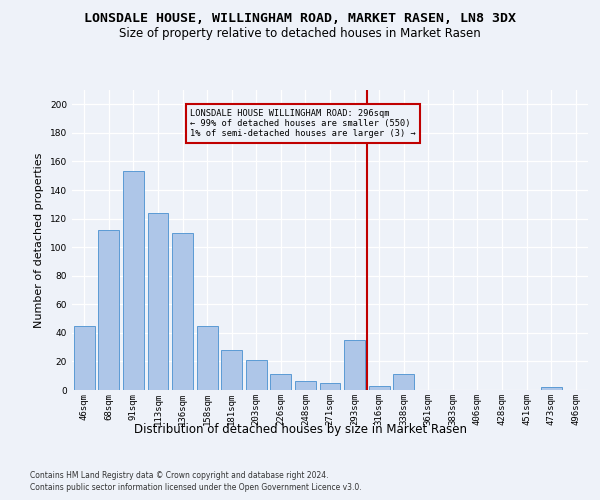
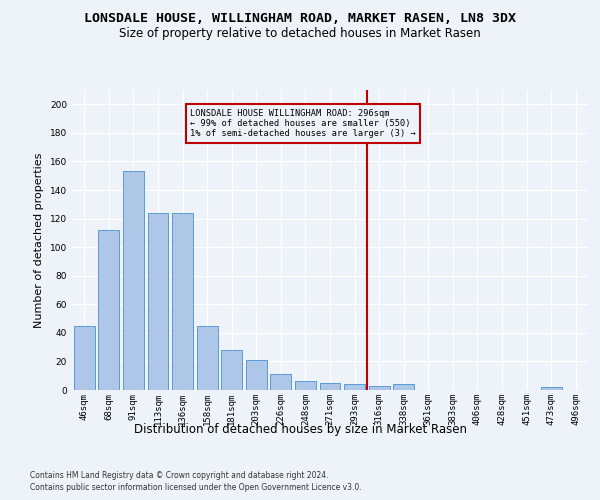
136sqm: 110 -> 124
293sqm: 35 -> 4
338sqm: 11 -> 4
